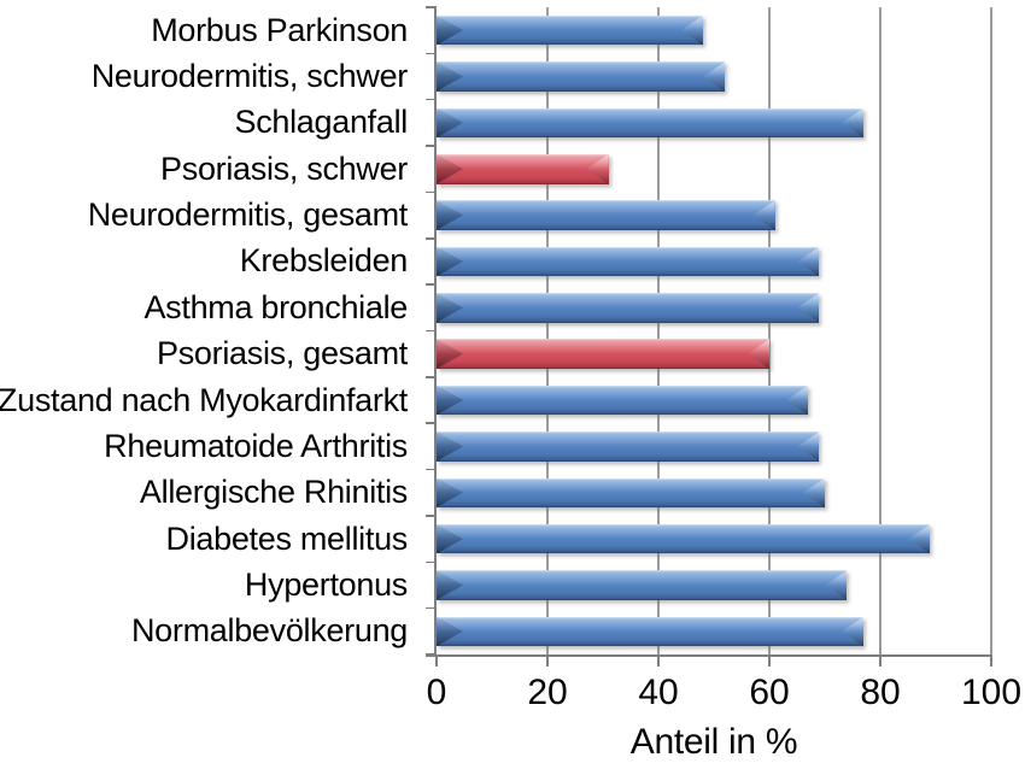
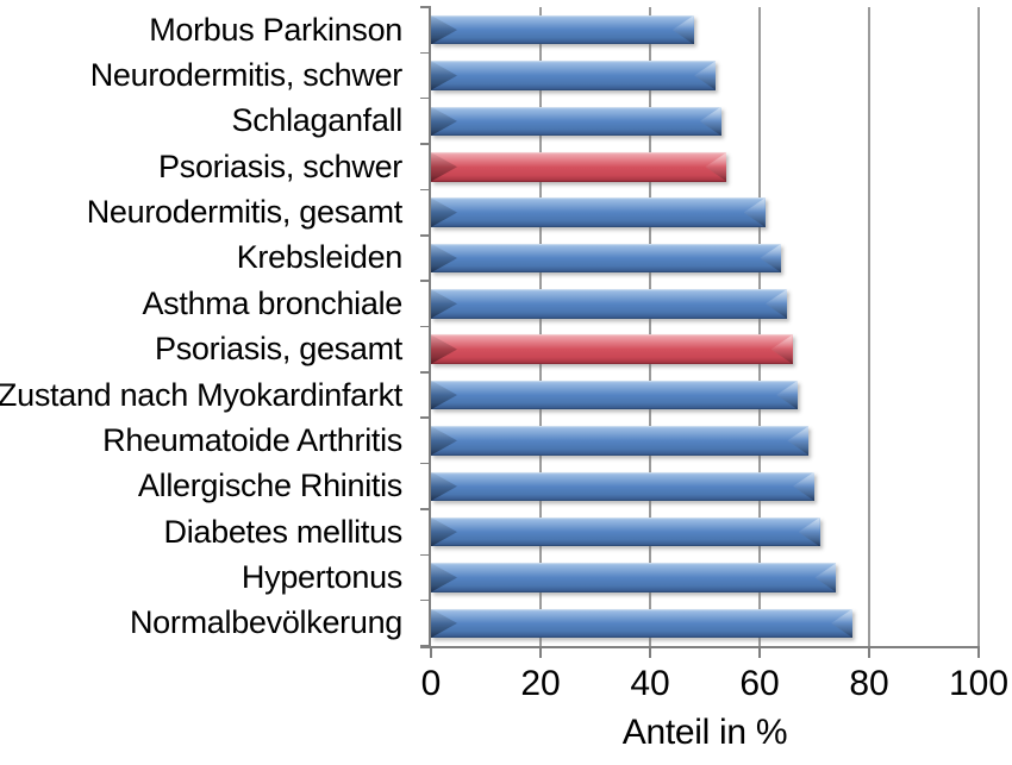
Schlaganfall: 77 -> 53
Psoriasis, schwer: 31 -> 54
Krebsleiden: 69 -> 64
Asthma bronchiale: 69 -> 65
Psoriasis, gesamt: 60 -> 66
Diabetes mellitus: 89 -> 71
